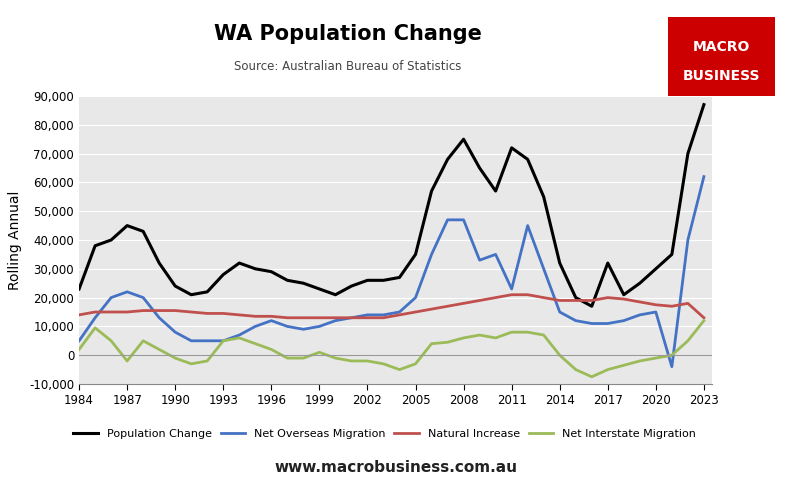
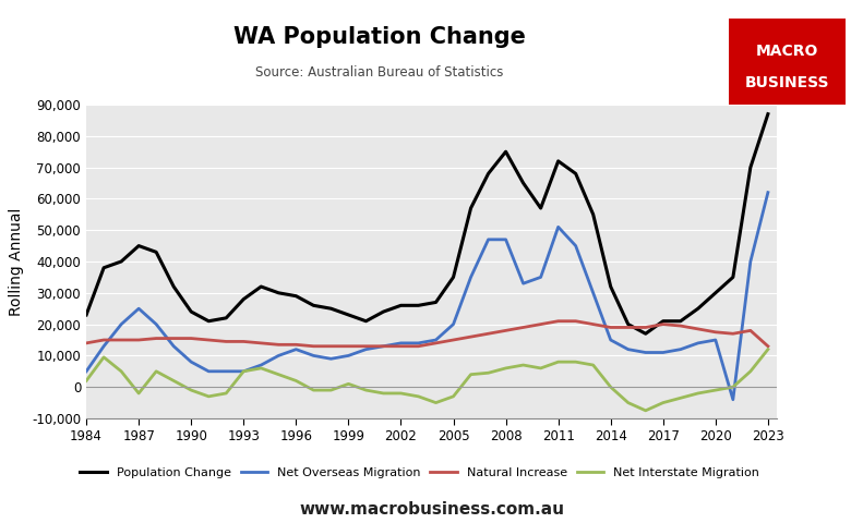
Net Overseas Migration/1987: 22,000 -> 25,000
Net Overseas Migration/2011: 23,000 -> 51,000
Population Change/2017: 32,000 -> 21,000
